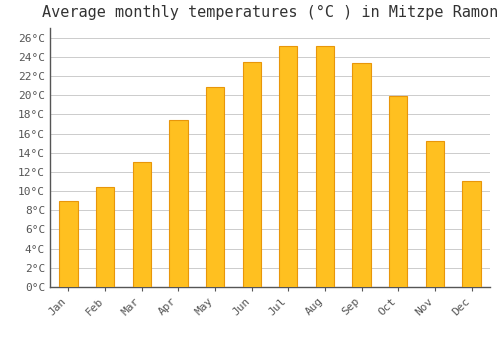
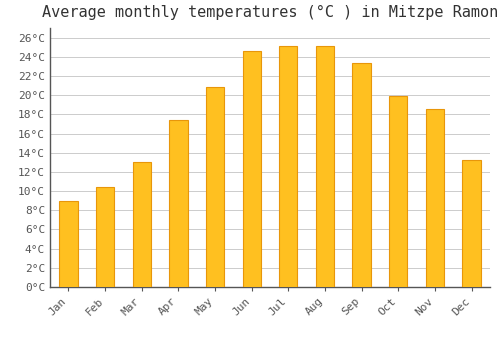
Jun: 23.5°C -> 24.6°C
Nov: 15.2°C -> 18.6°C
Dec: 11.0°C -> 13.2°C
